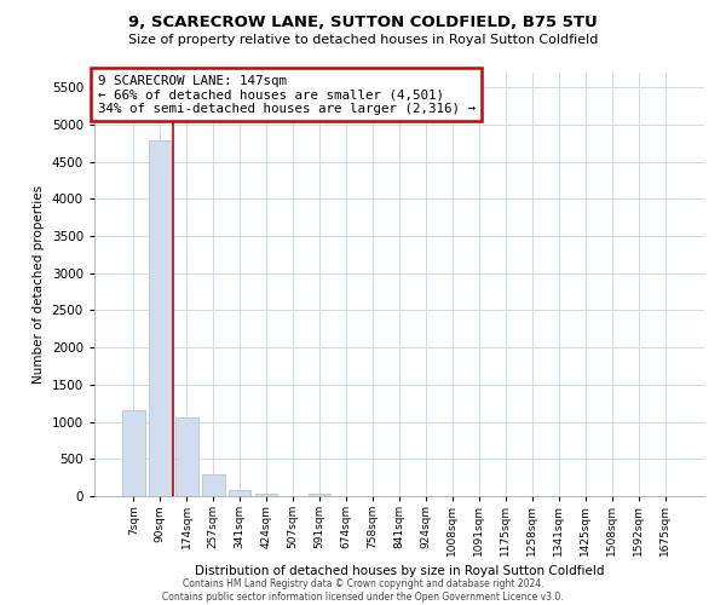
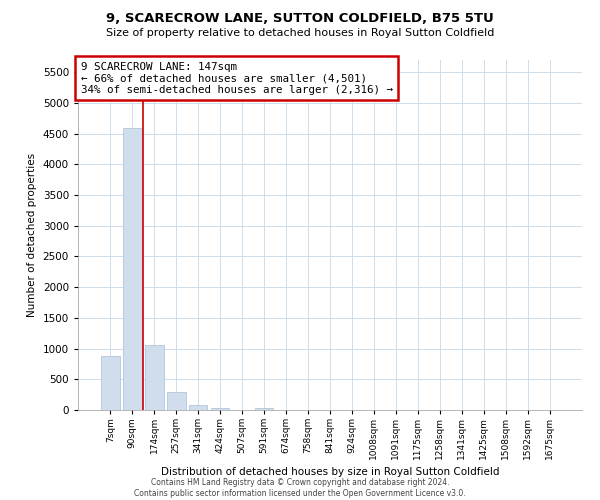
7sqm: 1160 -> 880
90sqm: 4780 -> 4600
